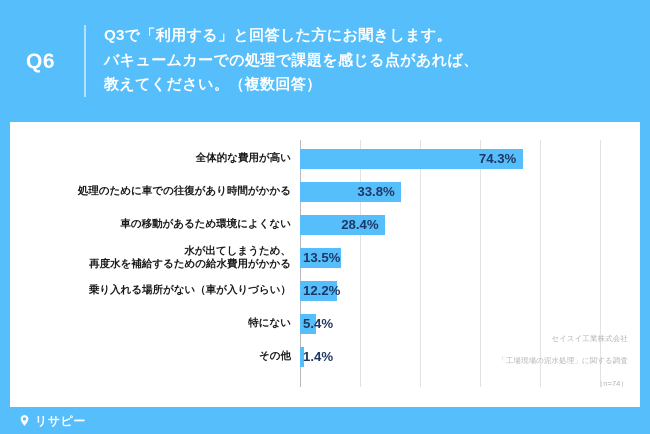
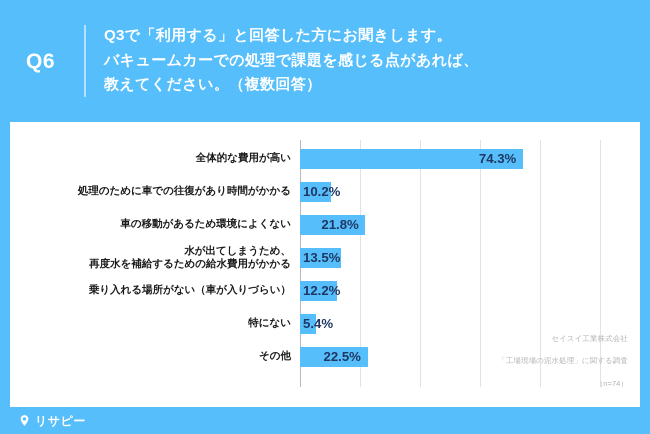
処理のために車での往復があり時間がかかる: 33.8% -> 10.2%
車の移動があるため環境によくない: 28.4% -> 21.8%
その他: 1.4% -> 22.5%
